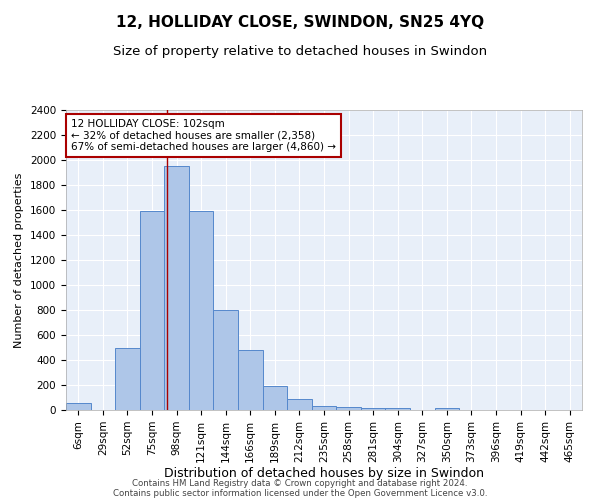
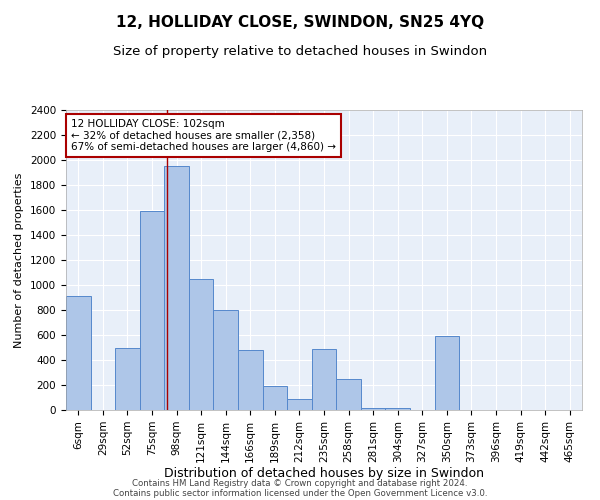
6sqm: 60 -> 910
121sqm: 1590 -> 1050
235sqm: 40 -> 490
258sqm: 20 -> 250
350sqm: 20 -> 590
